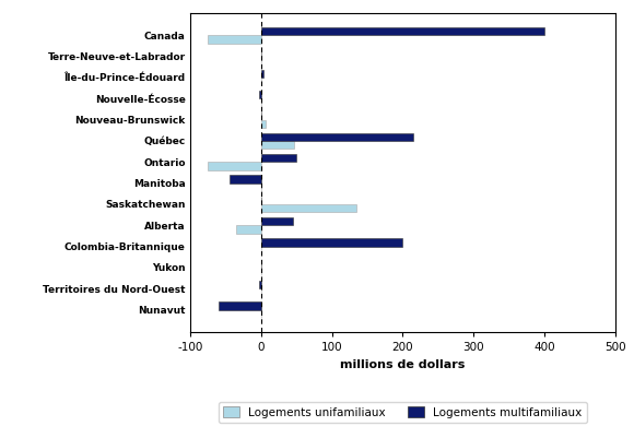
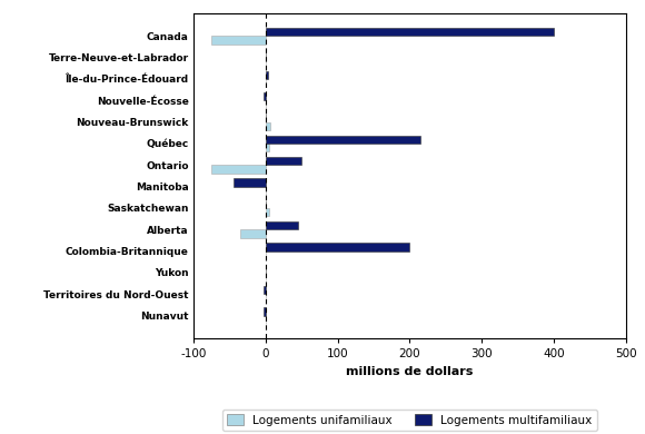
Logements unifamiliaux/Québec: 46 -> 5
Logements unifamiliaux/Saskatchewan: 134 -> 5
Logements multifamiliaux/Nunavut: -60 -> -2
